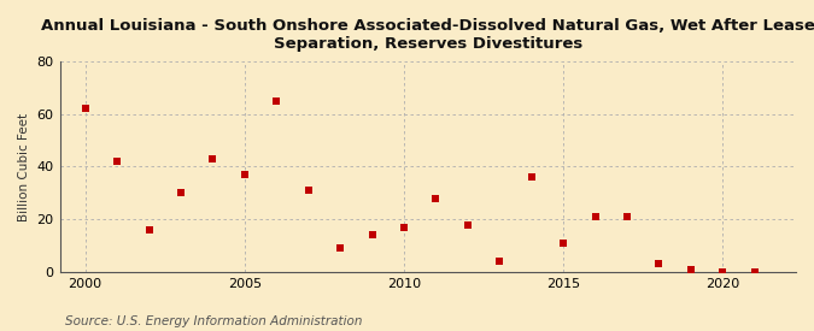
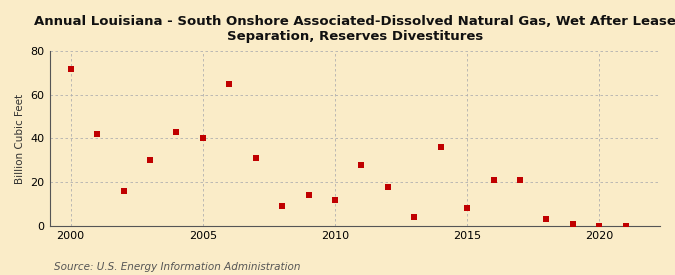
2000: 62 -> 72
2005: 37 -> 40
2010: 17 -> 12
2015: 11 -> 8
